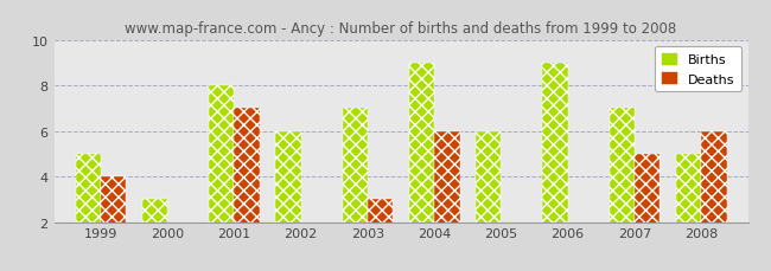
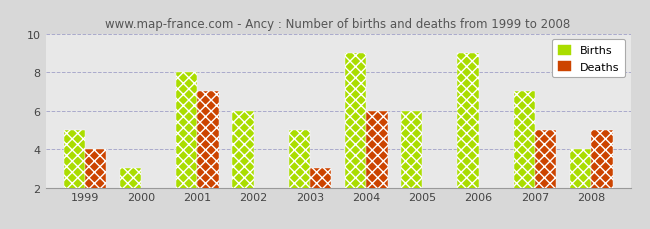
Births/2003: 7 -> 5
Births/2008: 5 -> 4
Deaths/2008: 6 -> 5
